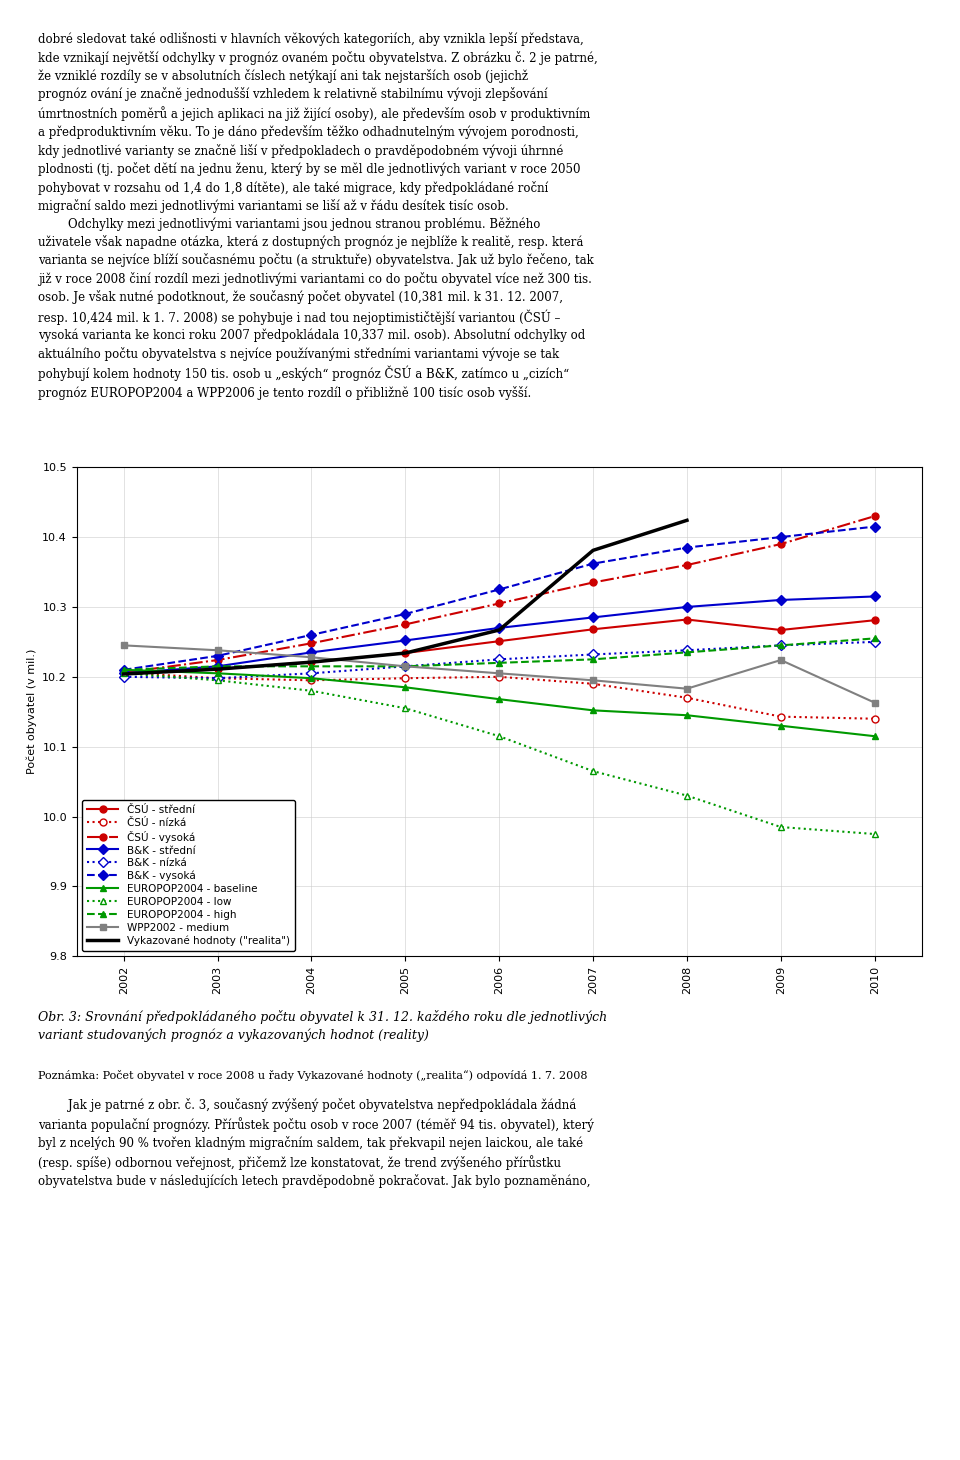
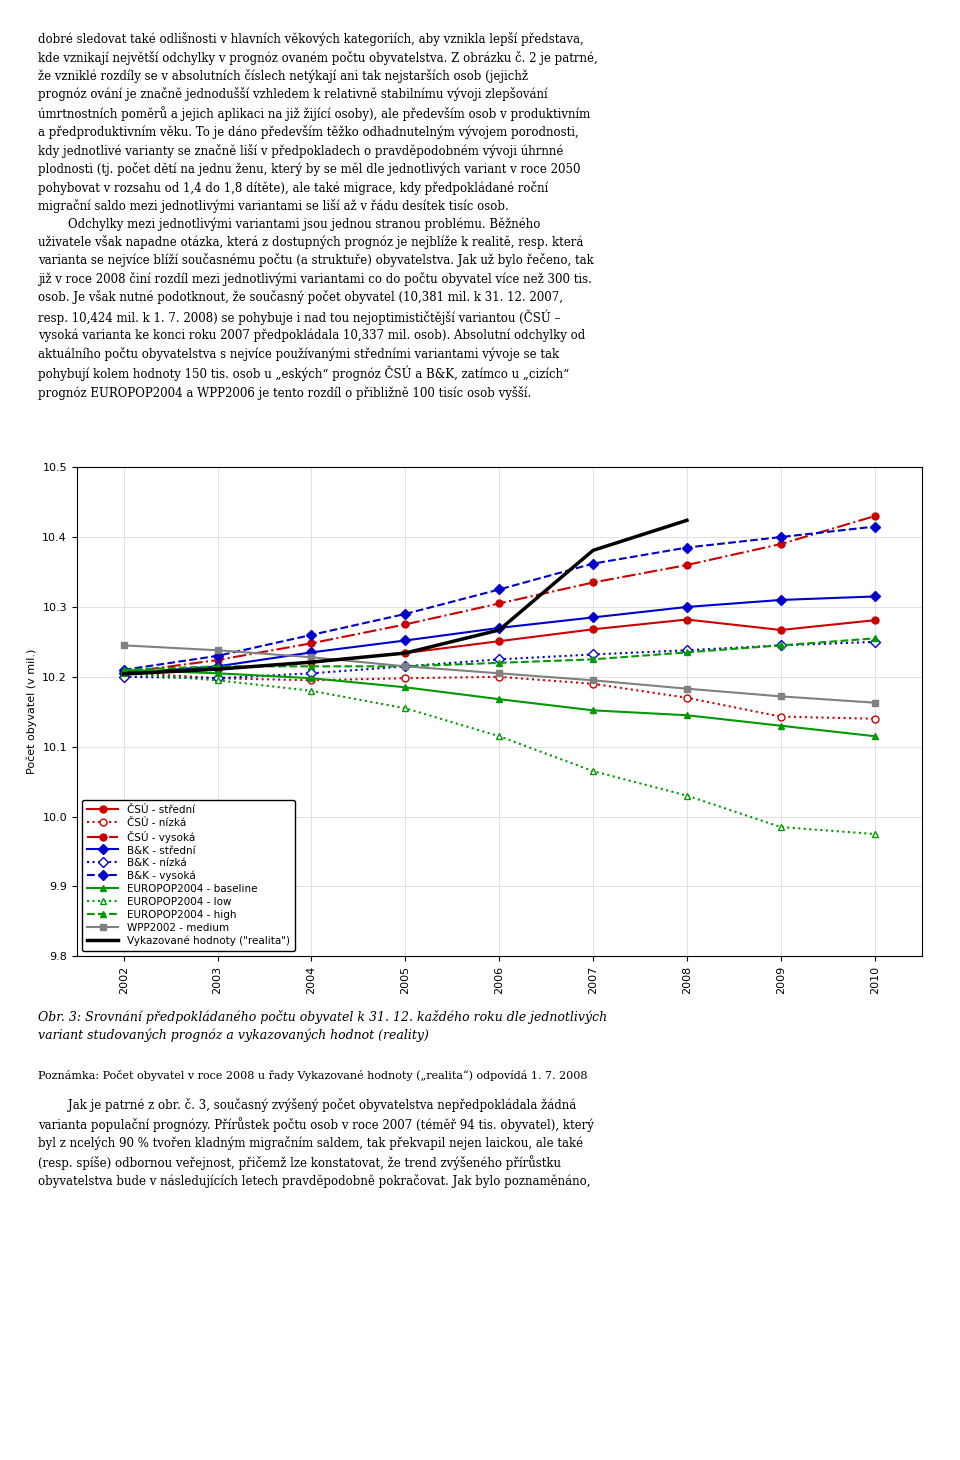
WPP2002 - medium/2009: 10.224 -> 10.172
